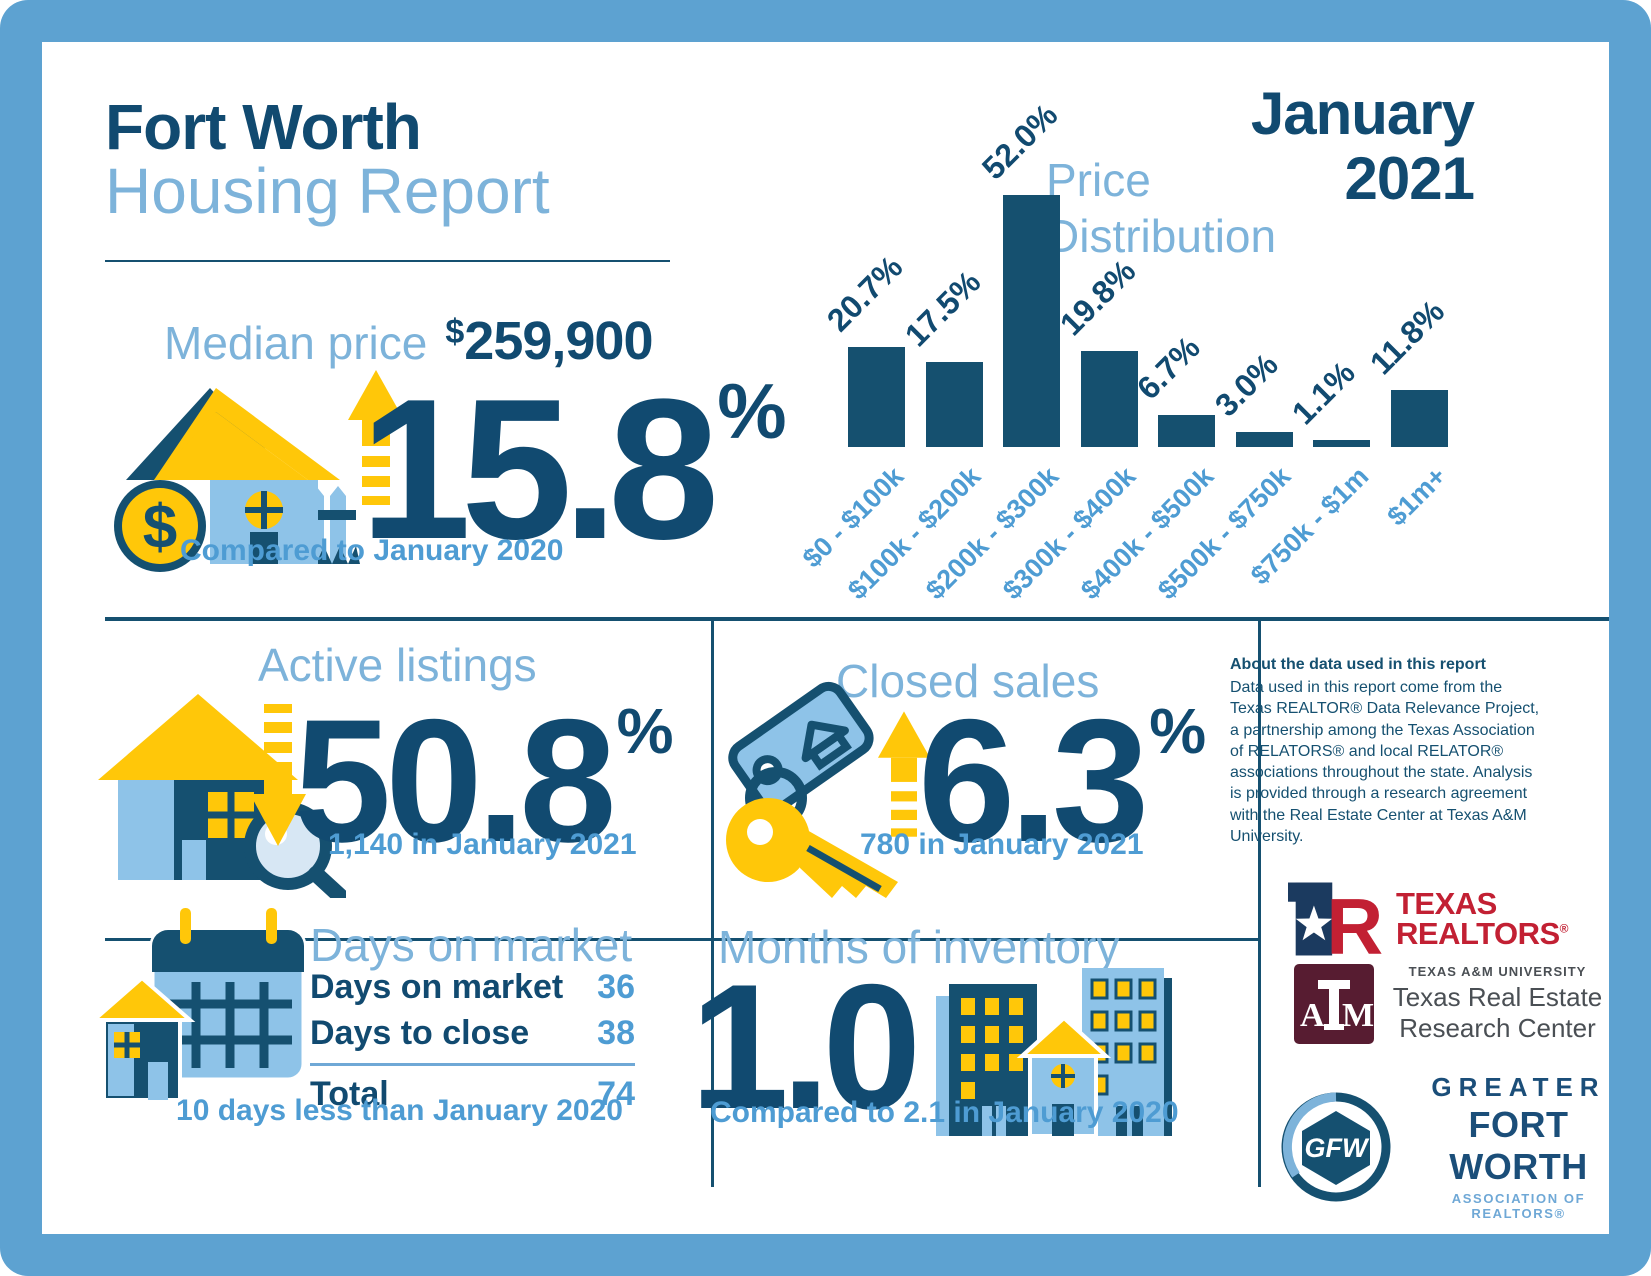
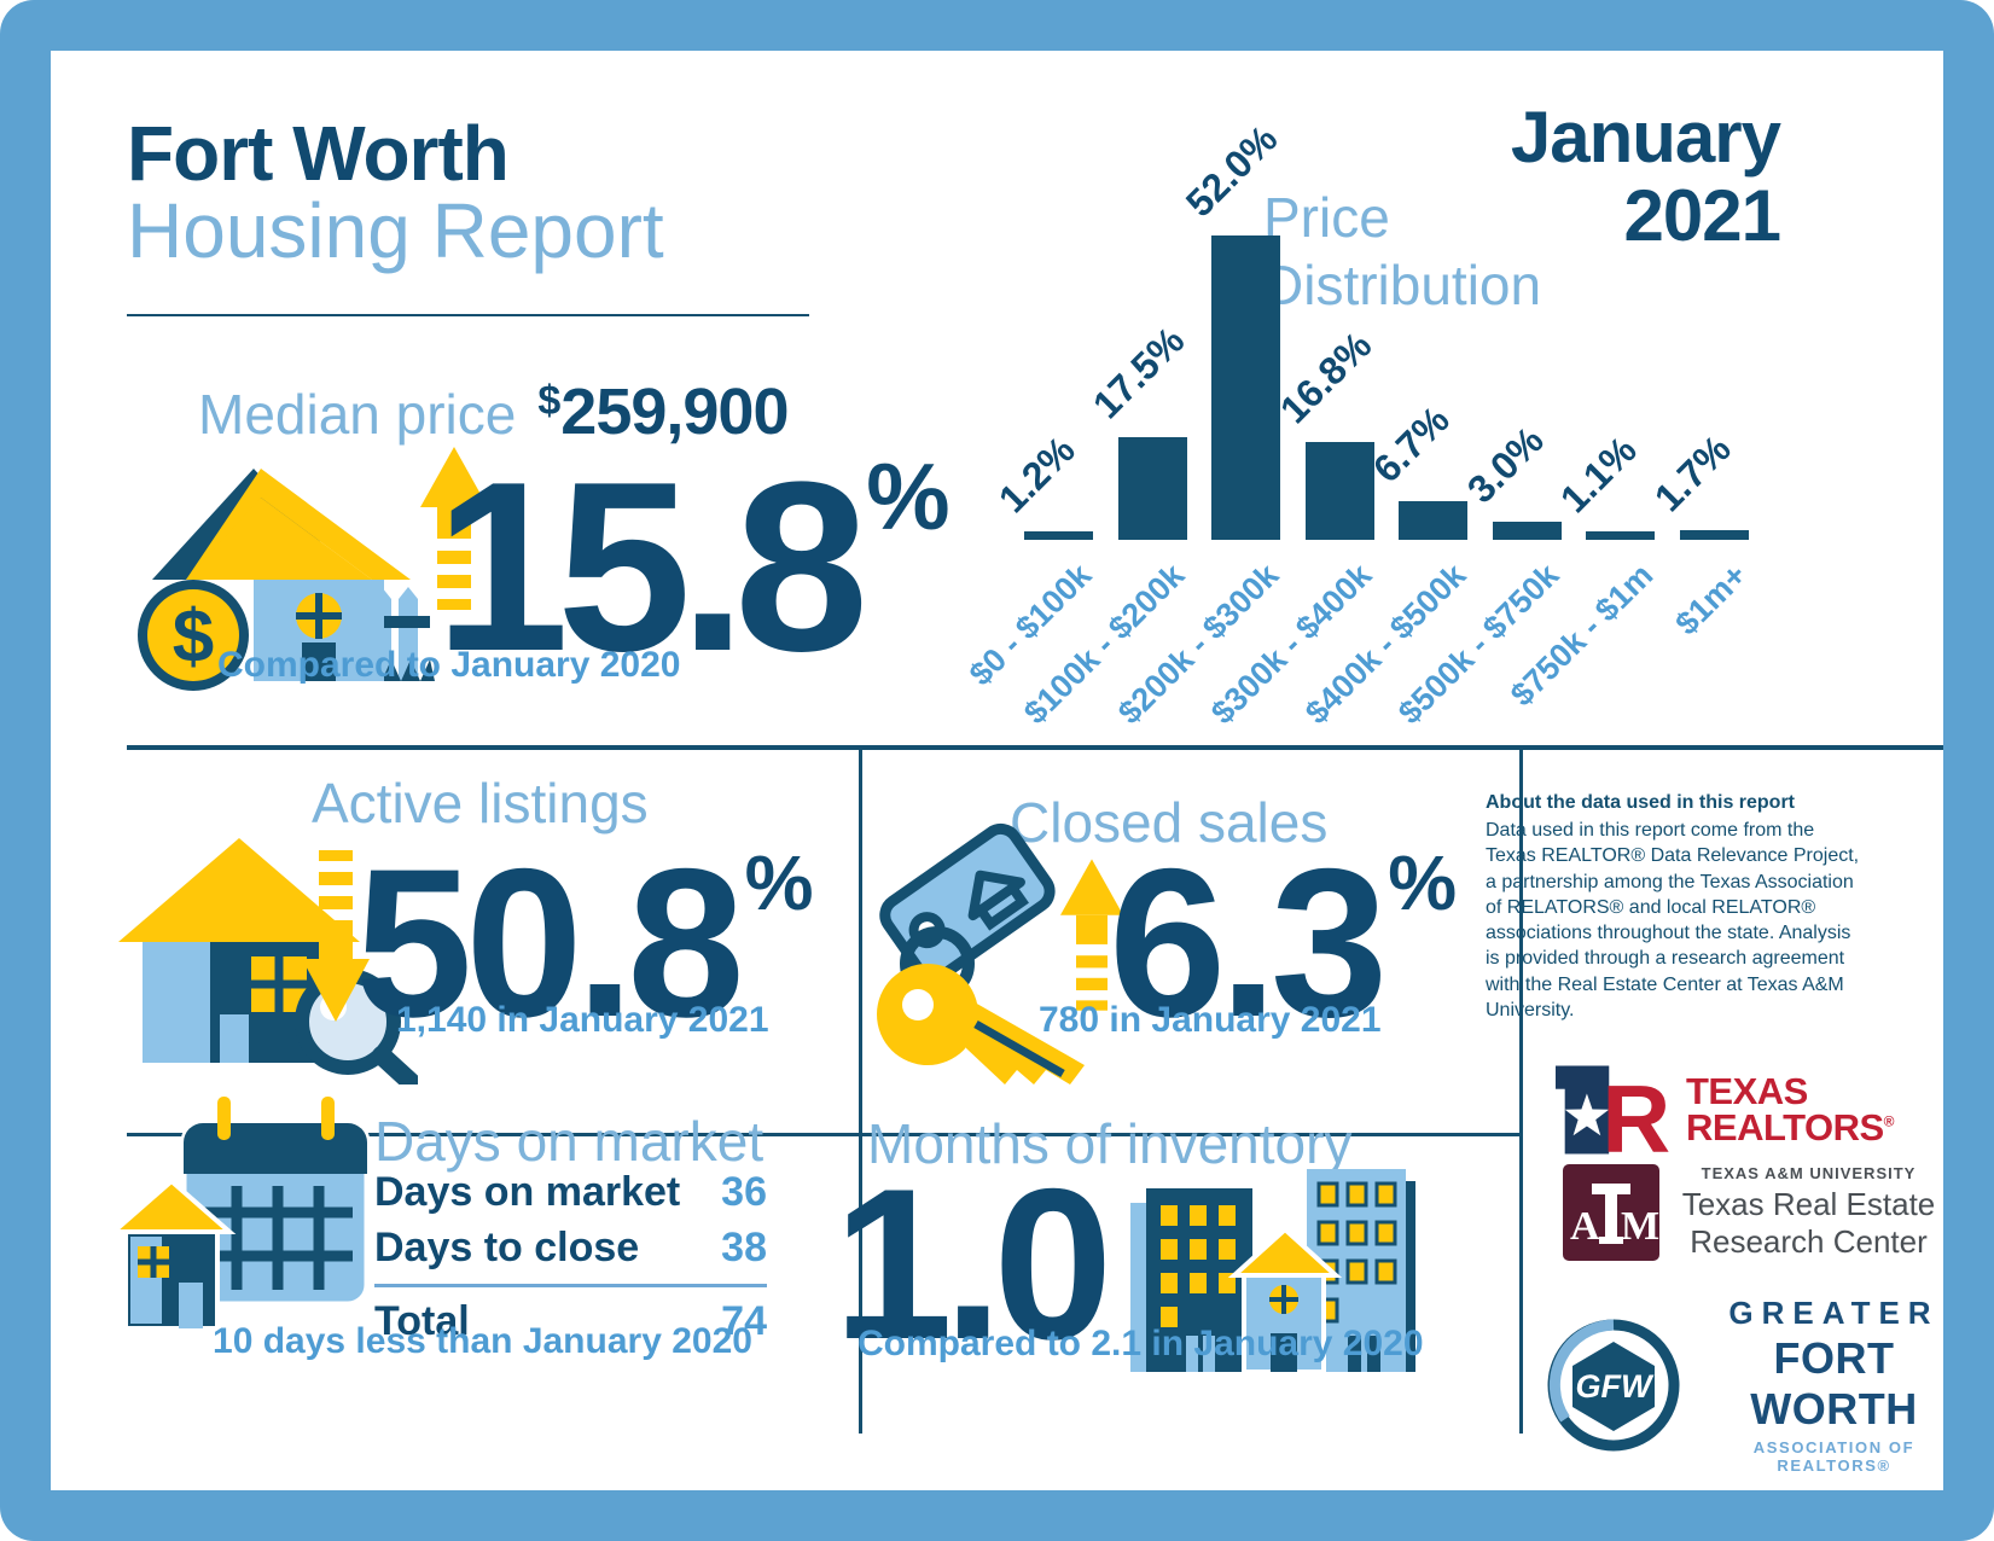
$0 - $100k: 20.7% -> 1.2%
$300k - $400k: 19.8% -> 16.8%
$1m+: 11.8% -> 1.7%
